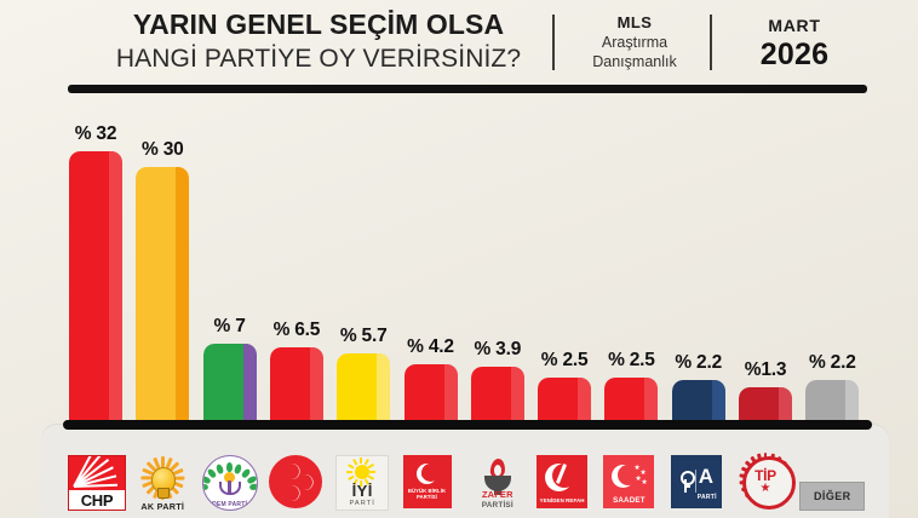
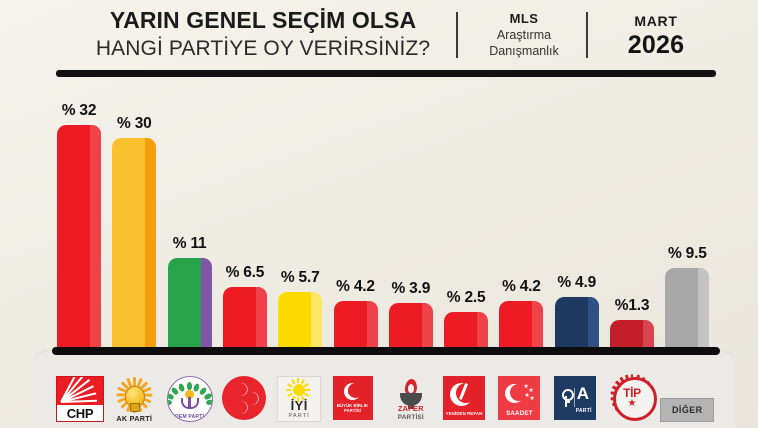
DEM PARTİ: 7 -> 11
SAADET: 2.5 -> 4.2
A PARTİ: 2.2 -> 4.9
DİĞER: 2.2 -> 9.5
